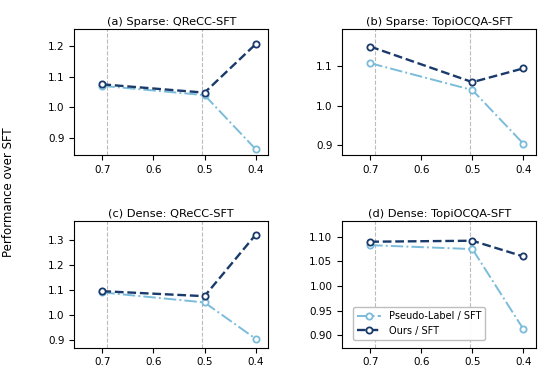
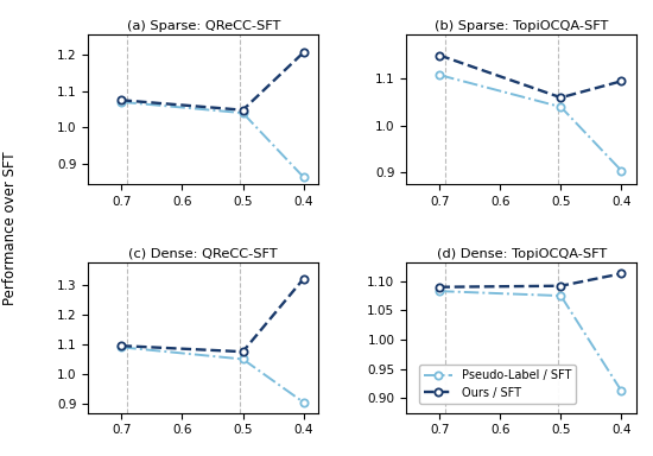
(d) Dense: TopiOCQA-SFT/Ours / SFT/0.4: 1.060 -> 1.113
